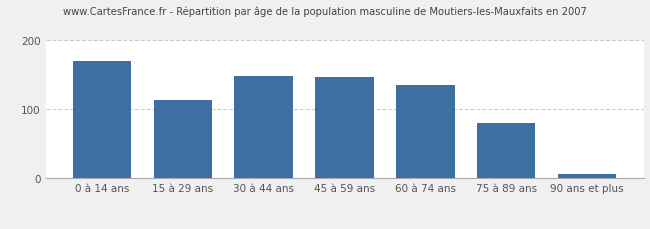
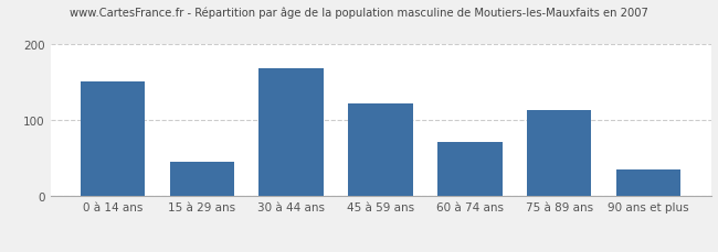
0 à 14 ans: 170 -> 152
15 à 29 ans: 113 -> 46
30 à 44 ans: 148 -> 168
45 à 59 ans: 147 -> 122
60 à 74 ans: 135 -> 72
75 à 89 ans: 80 -> 114
90 ans et plus: 7 -> 36
